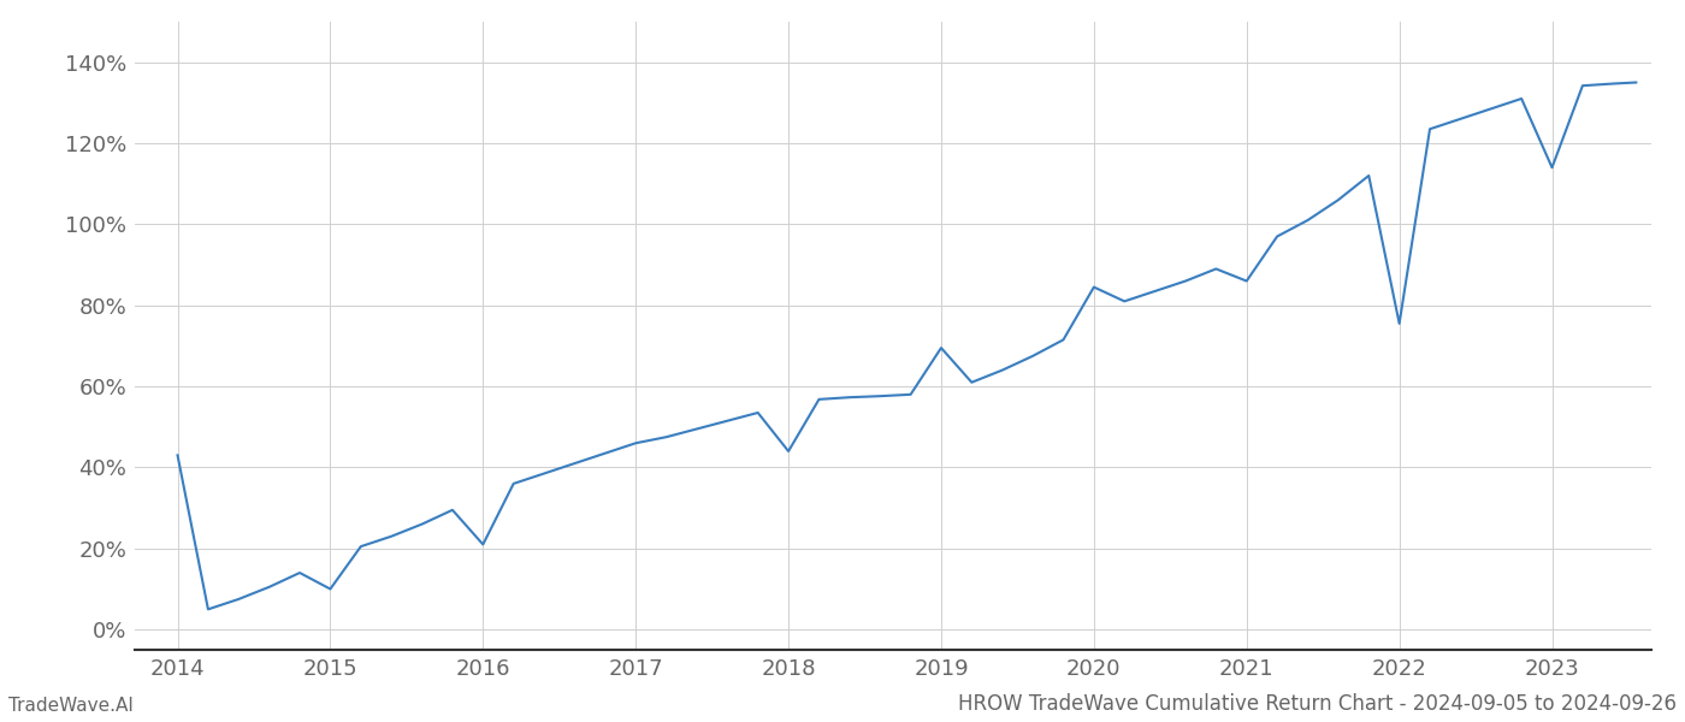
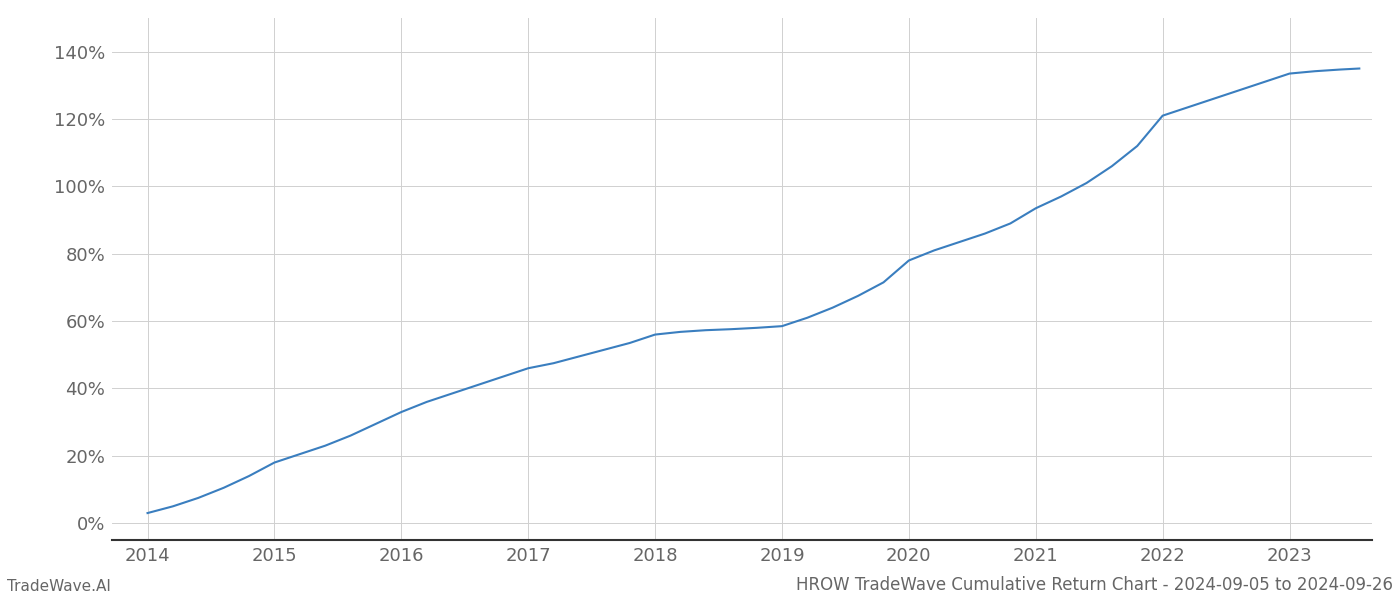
2014: 43.0% -> 3.0%
2015: 10.0% -> 18.0%
2016: 21.0% -> 33.0%
2018: 44.0% -> 56.0%
2019: 69.5% -> 58.5%
2020: 84.5% -> 78.0%
2021: 86.0% -> 93.5%
2022: 75.5% -> 121.0%
2023: 114.0% -> 133.5%
